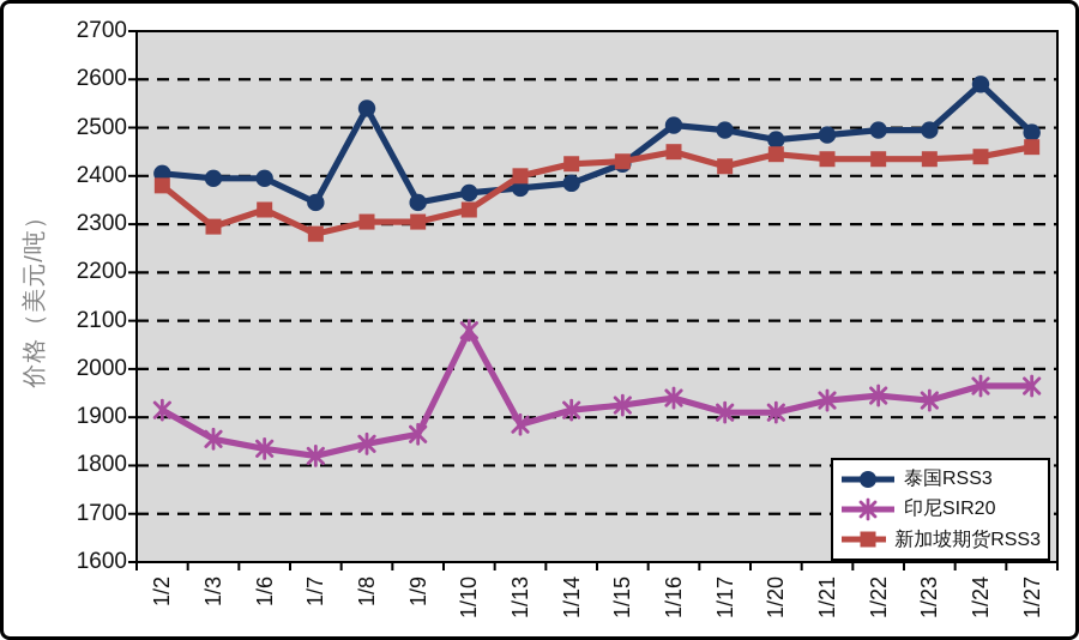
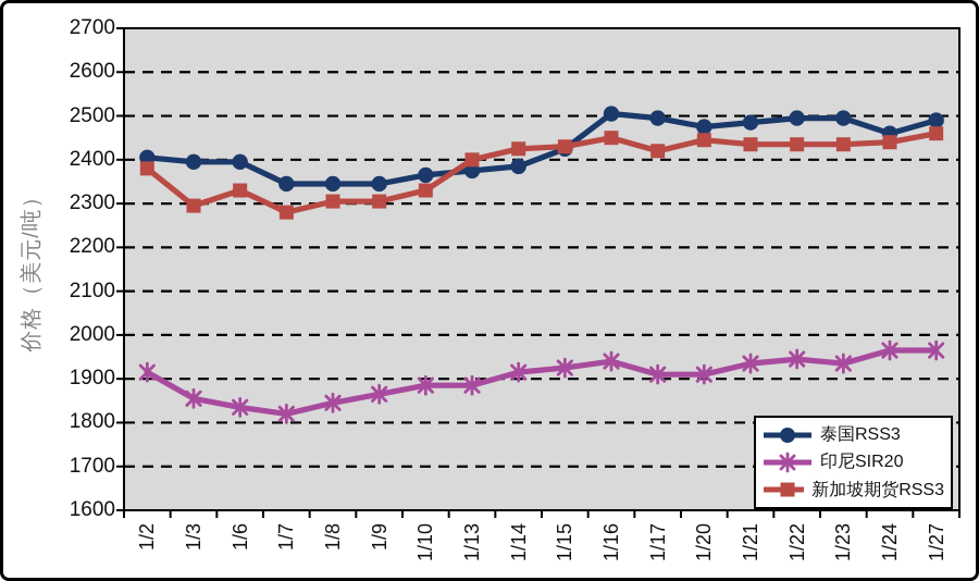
泰国RSS3/1/8: 2540 -> 2340
印尼SIR20/1/10: 2080 -> 1880
泰国RSS3/1/24: 2590 -> 2460
